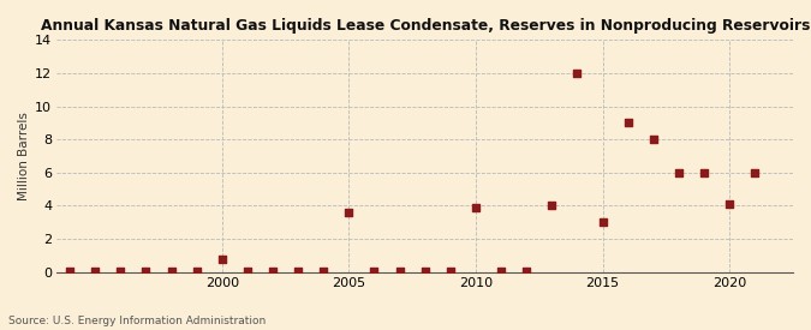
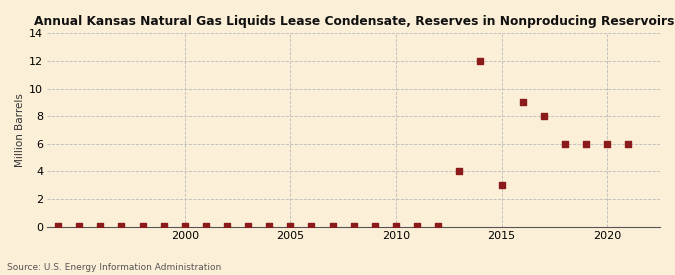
2000: 0.8 -> 0.1
2005: 3.6 -> 0.1
2010: 3.9 -> 0.1
2020: 4.1 -> 6.0
